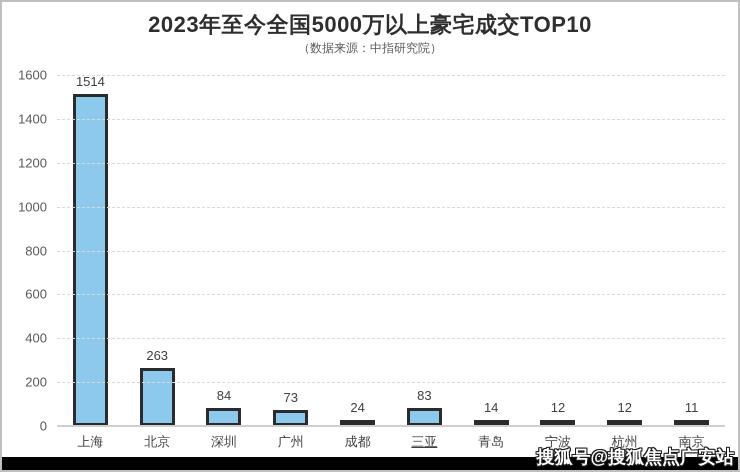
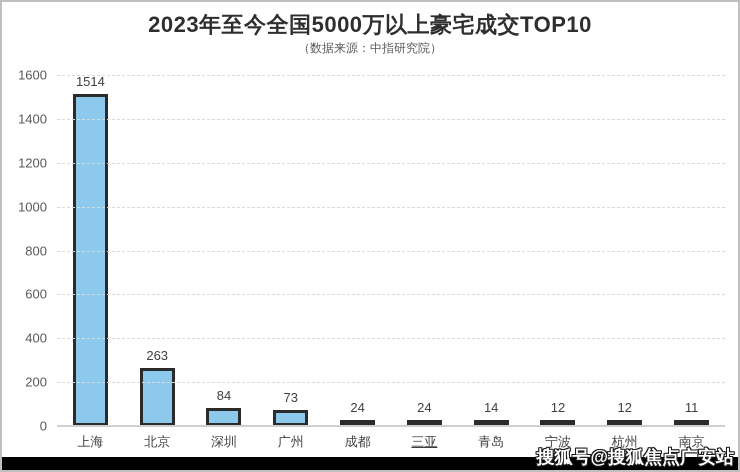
三亚: 83 -> 24
